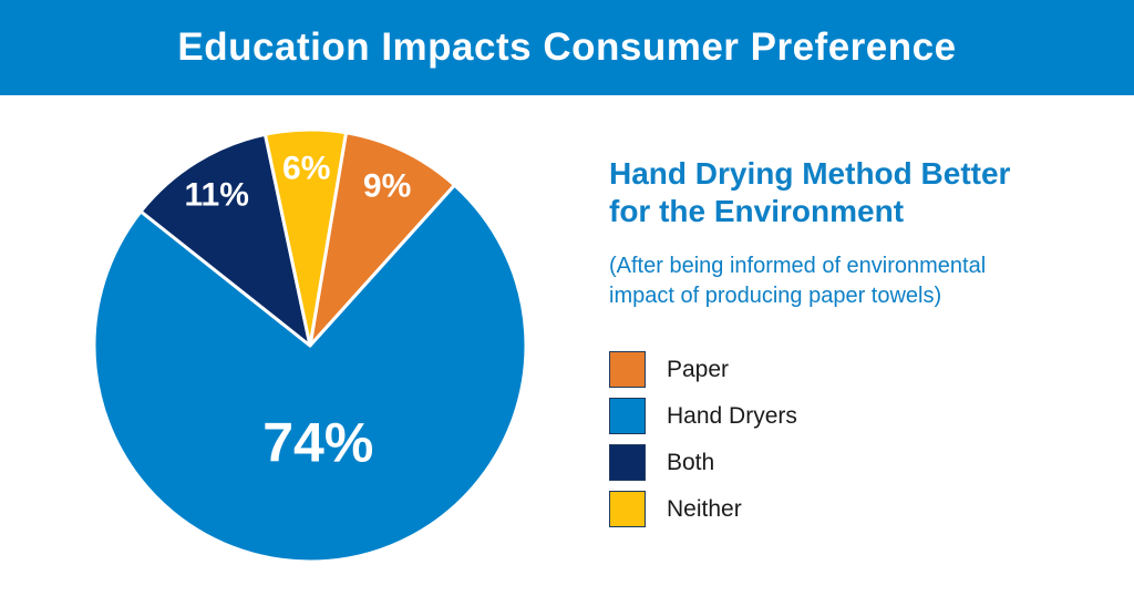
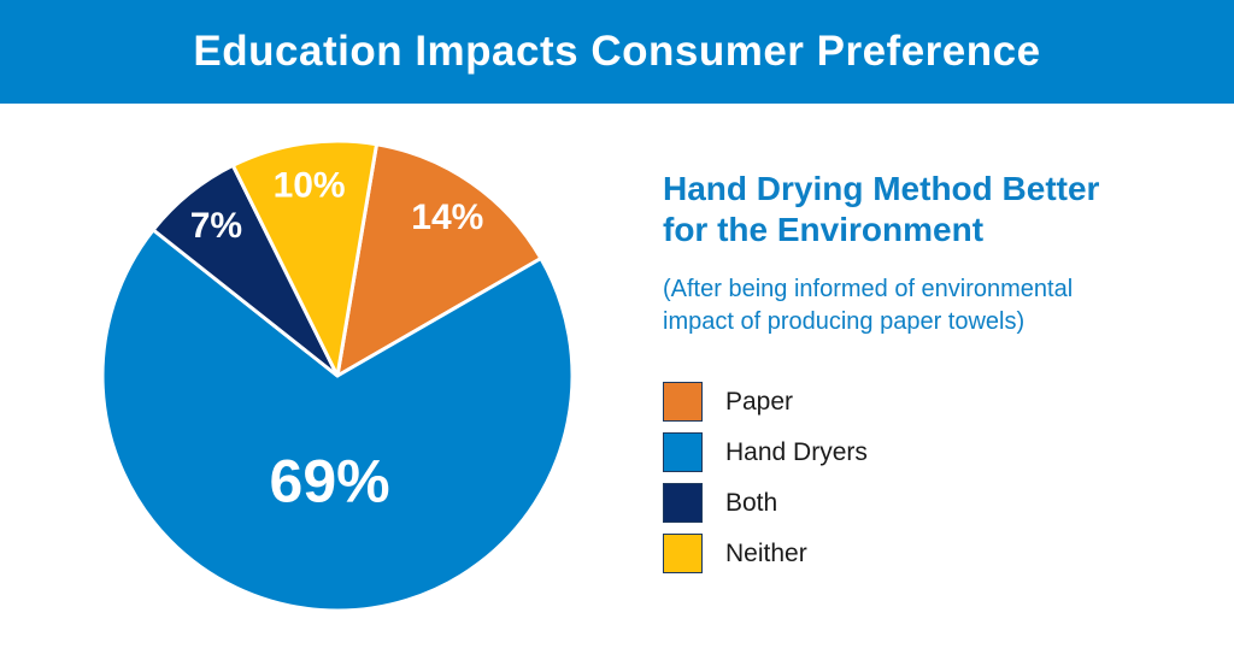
Paper: 9% -> 14%
Hand Dryers: 74% -> 69%
Both: 11% -> 7%
Neither: 6% -> 10%
